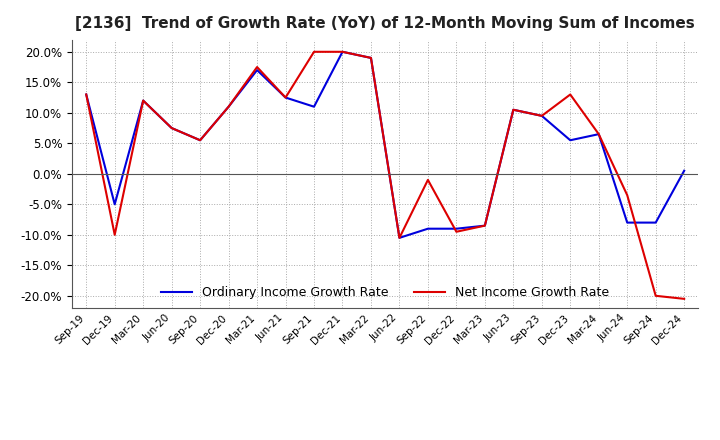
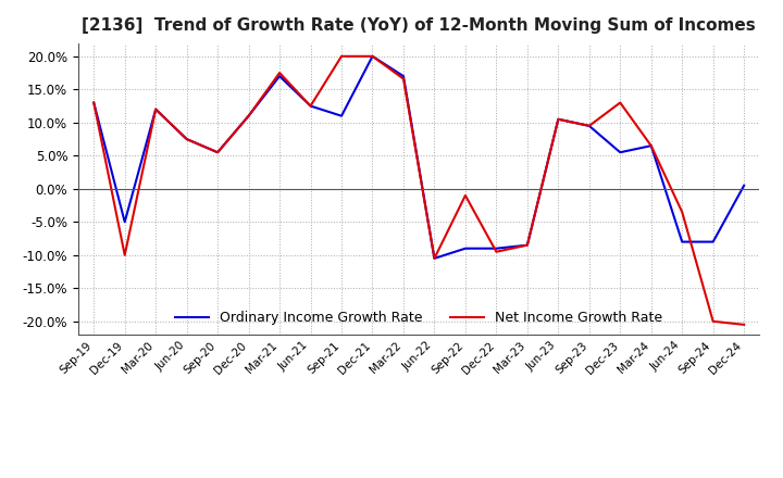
Ordinary Income Growth Rate/Mar-22: 19.0% -> 17.0%
Net Income Growth Rate/Mar-22: 19.0% -> 16.6%
